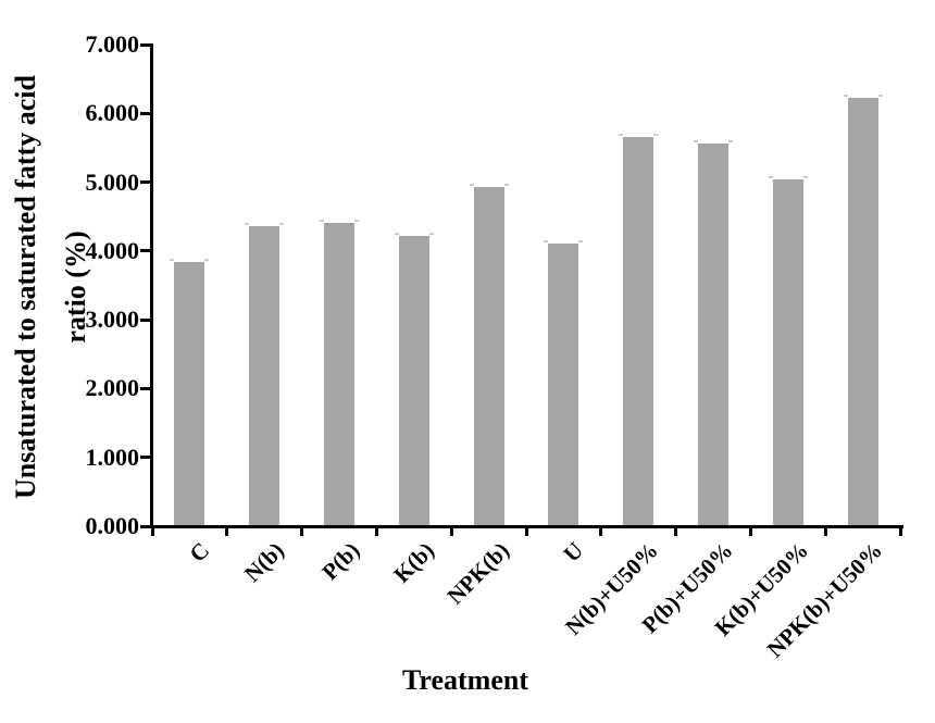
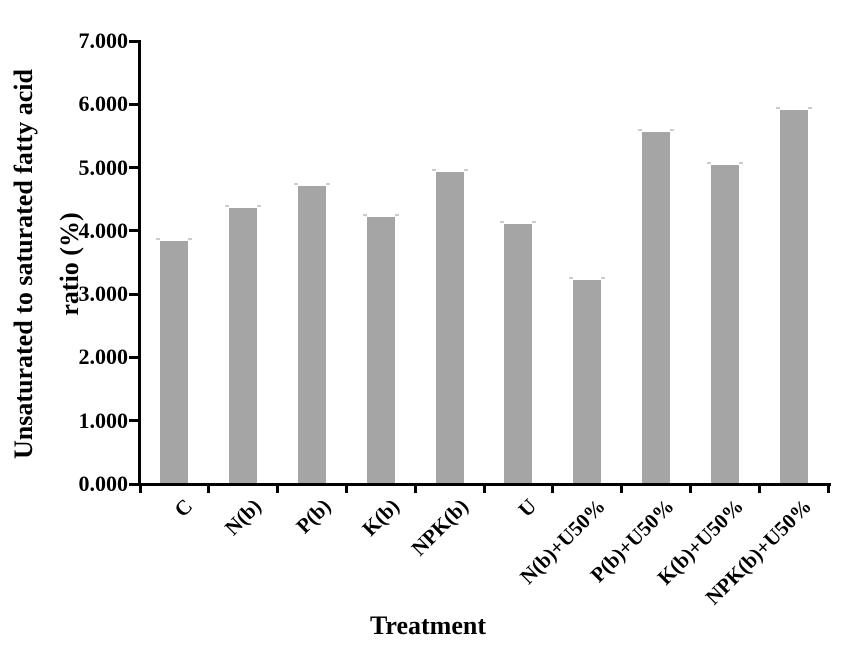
P(b): 4.4 -> 4.7
N(b)+U50%: 5.6 -> 3.2
NPK(b)+U50%: 6.2 -> 5.9
